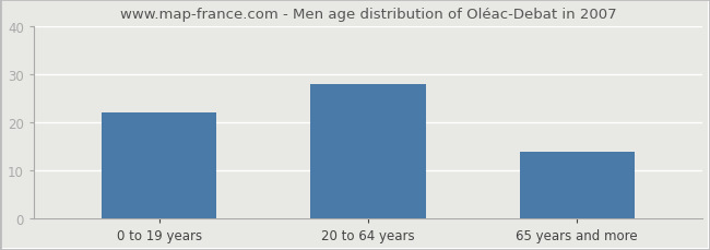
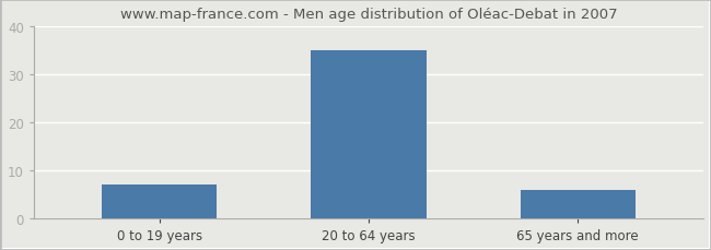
0 to 19 years: 22 -> 7
20 to 64 years: 28 -> 35
65 years and more: 14 -> 6
